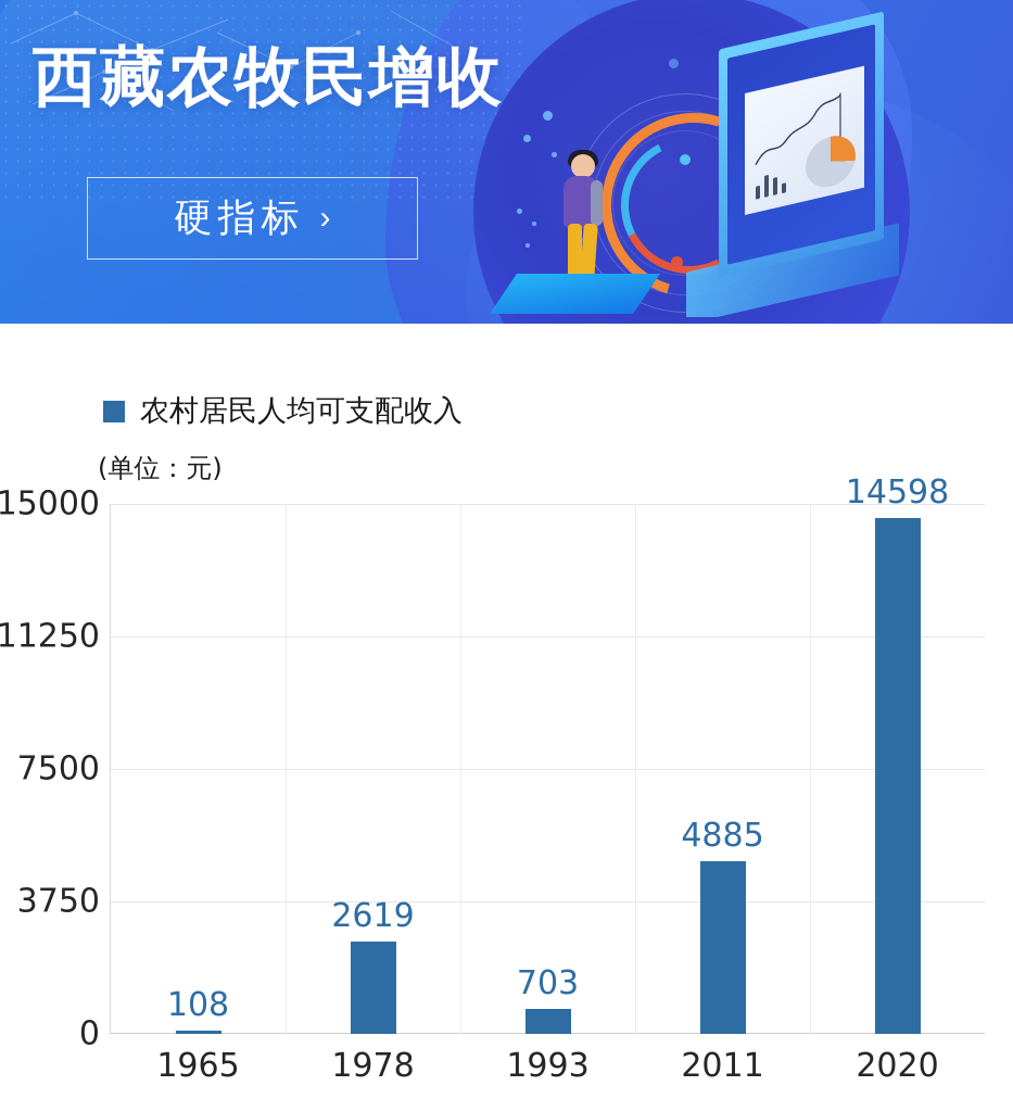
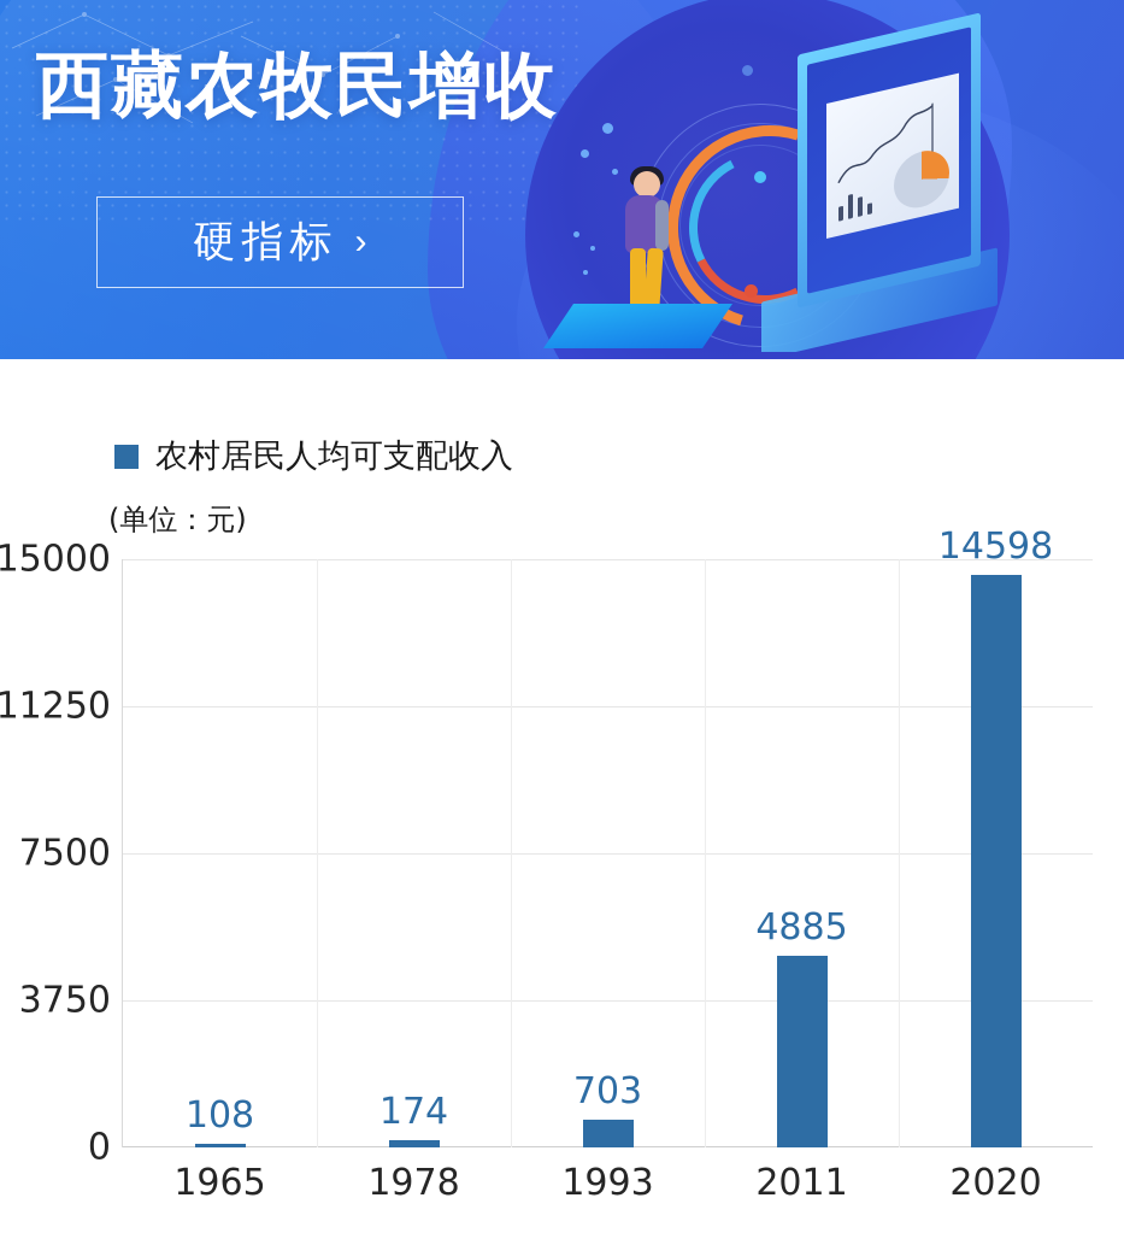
1978: 2619 -> 174
